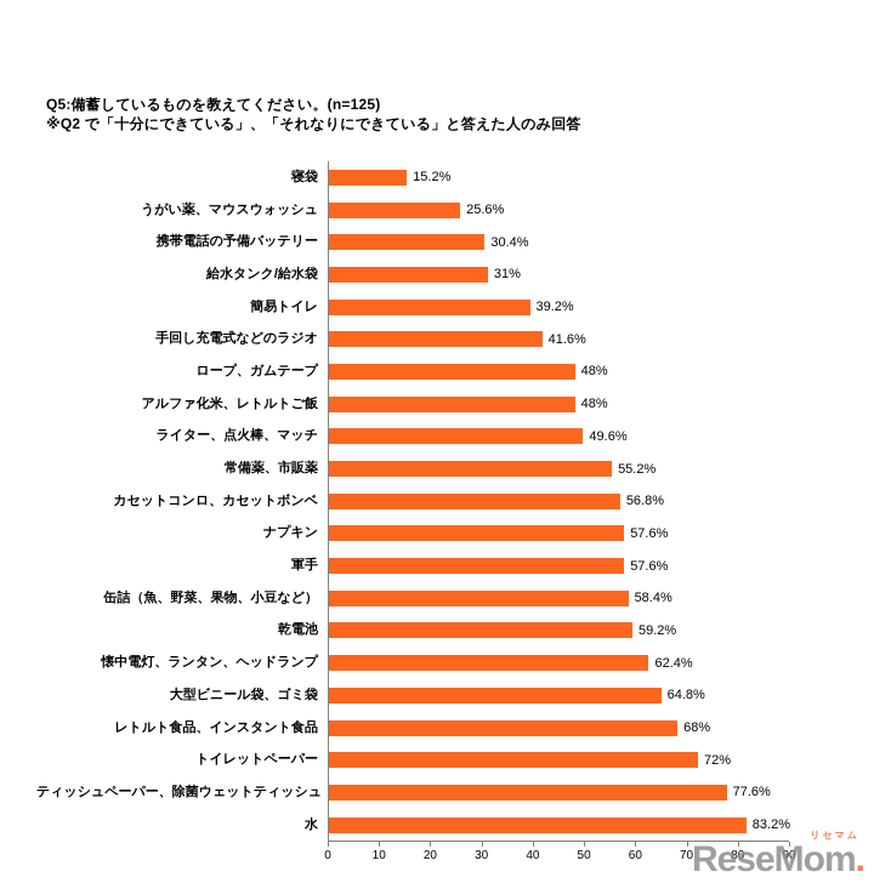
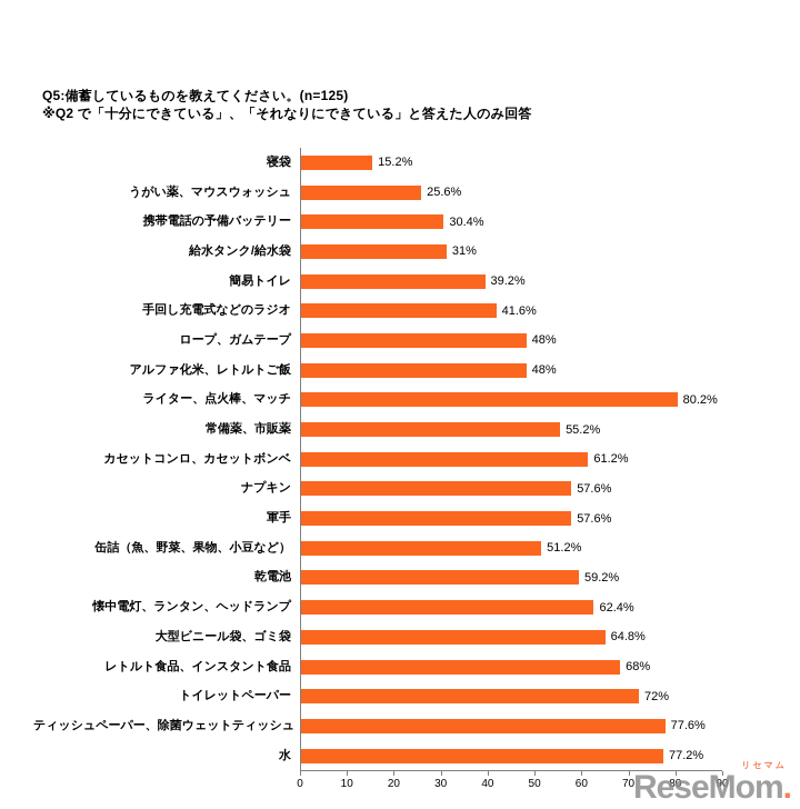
ライター、点火棒、マッチ: 49.6% -> 80.2%
カセットコンロ、カセットボンベ: 56.8% -> 61.2%
缶詰（魚、野菜、果物、小豆など）: 58.4% -> 51.2%
水: 83.2% -> 77.2%
